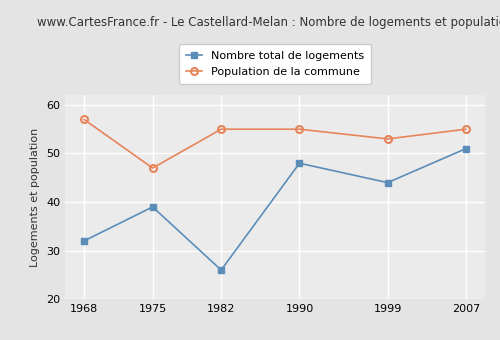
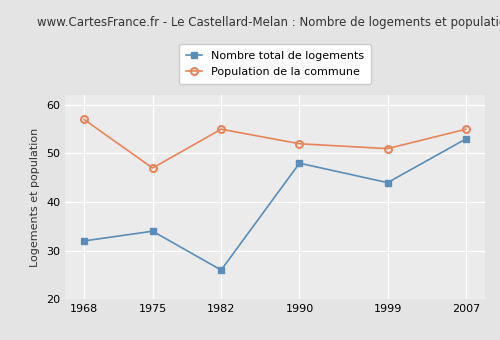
Nombre total de logements/1975: 39 -> 34
Population de la commune/1990: 55 -> 52
Population de la commune/1999: 53 -> 51
Nombre total de logements/2007: 51 -> 53
